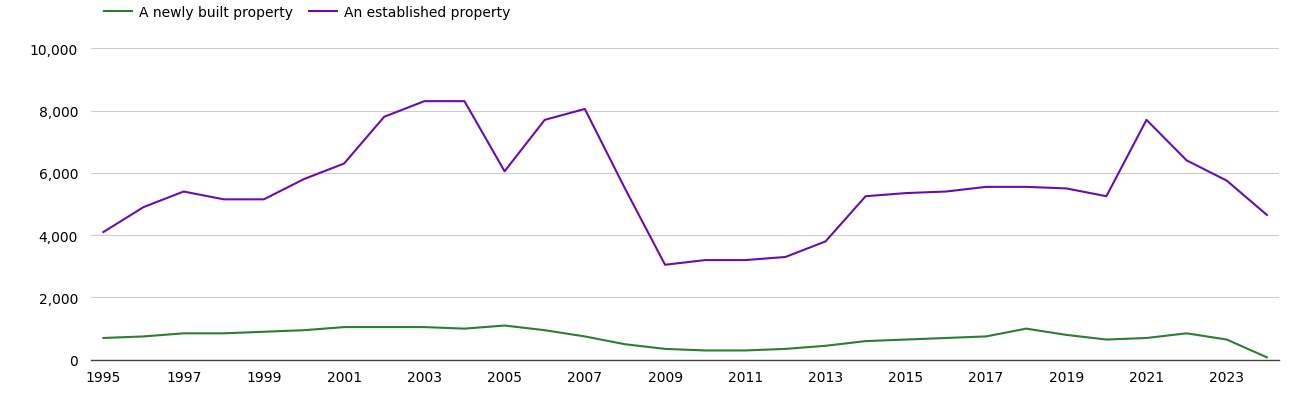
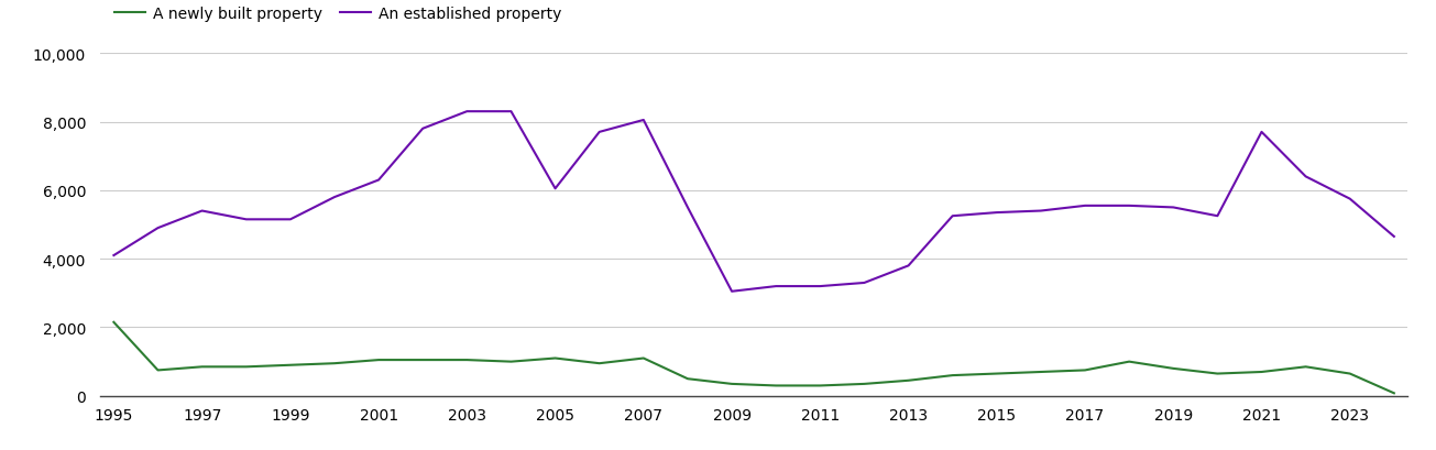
A newly built property/1995: 700 -> 2,150
A newly built property/2007: 750 -> 1,100
